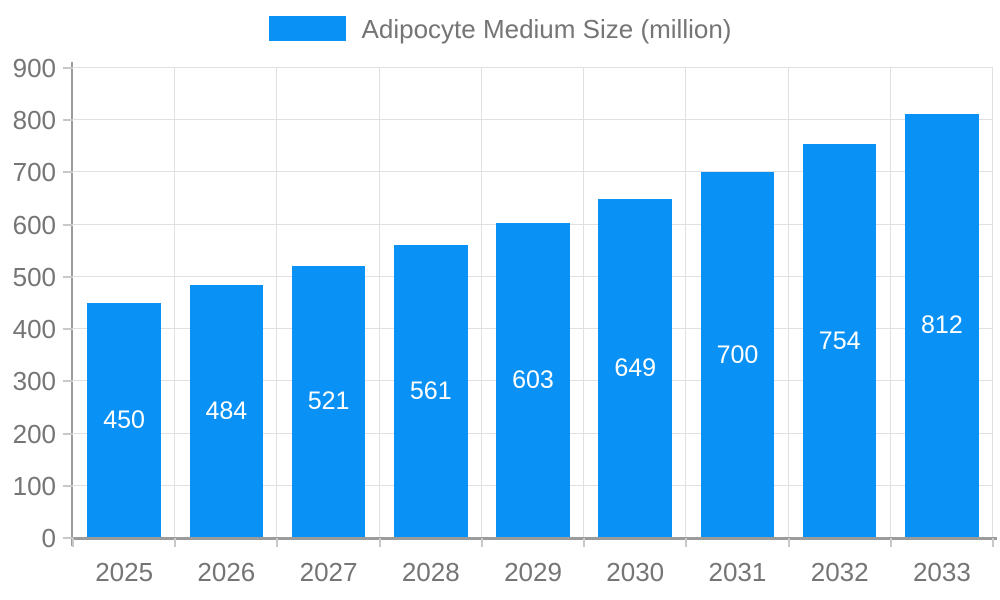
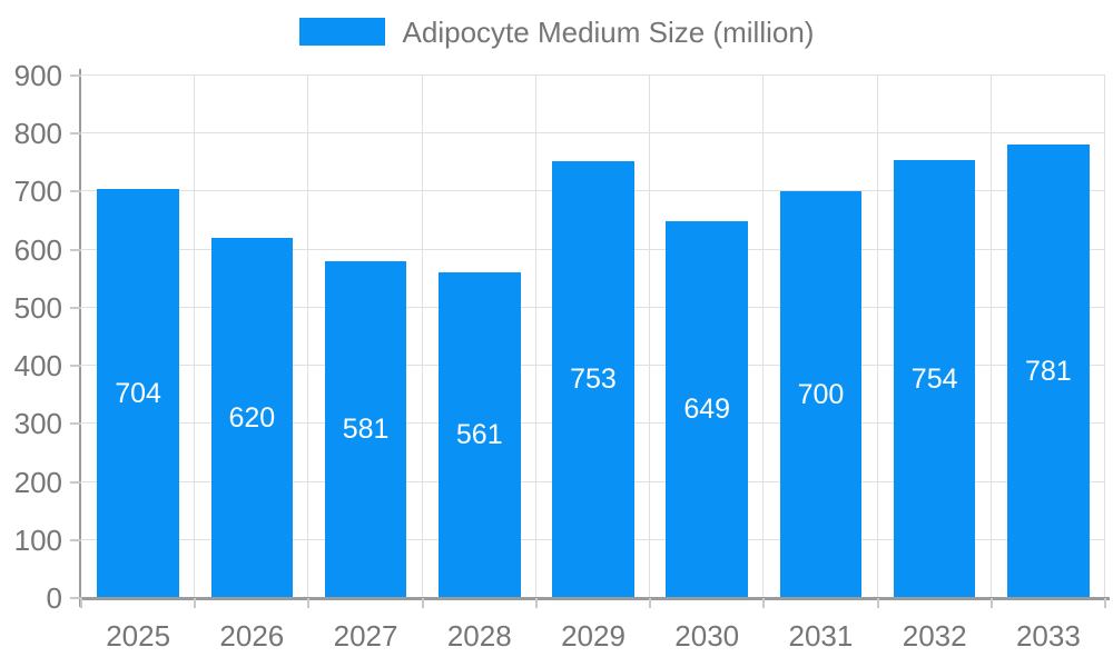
2025: 450 -> 704
2026: 484 -> 620
2027: 521 -> 581
2029: 603 -> 753
2033: 812 -> 781
